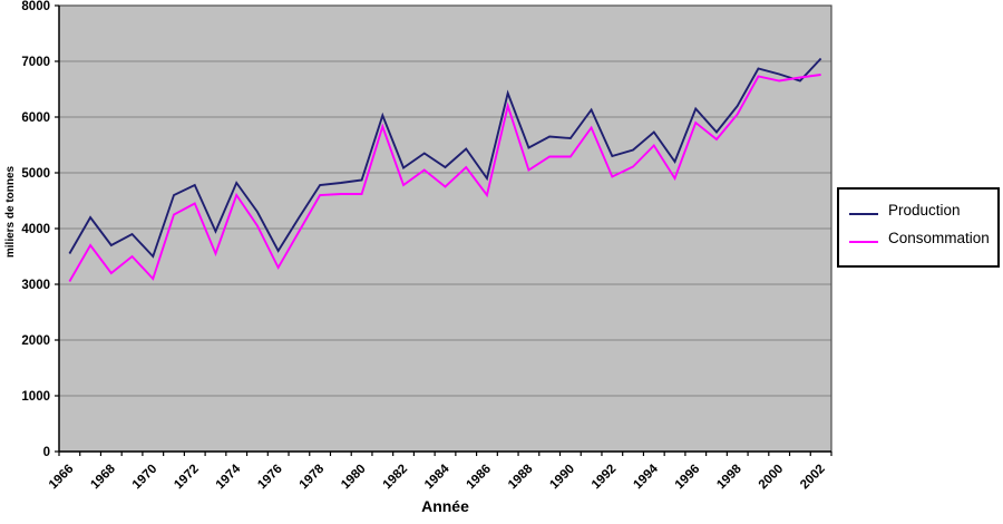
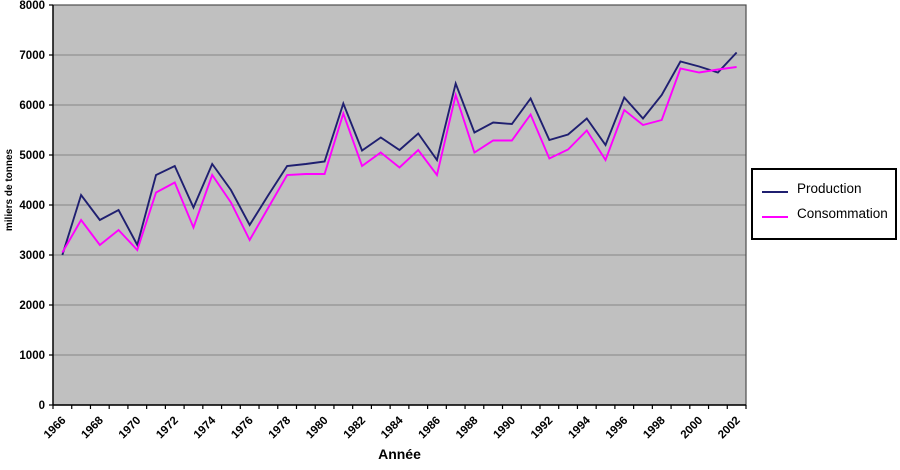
Production/1966: 3600 -> 3000
Production/1970: 3500 -> 3200
Consommation/1998: 6000 -> 5700
